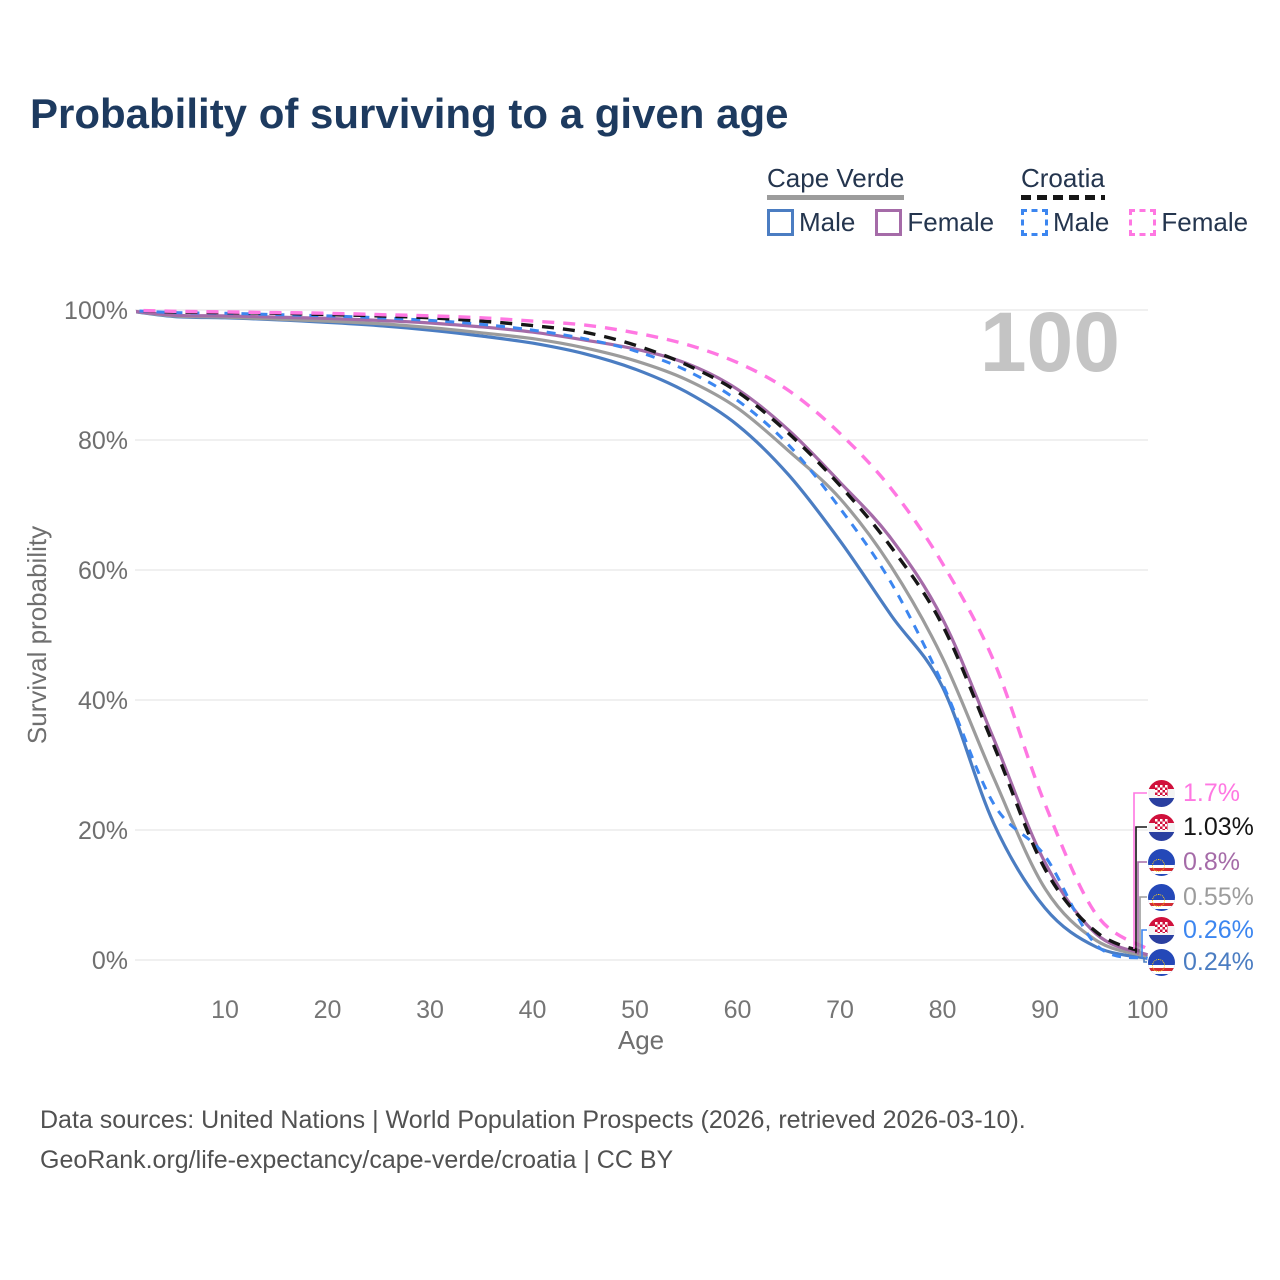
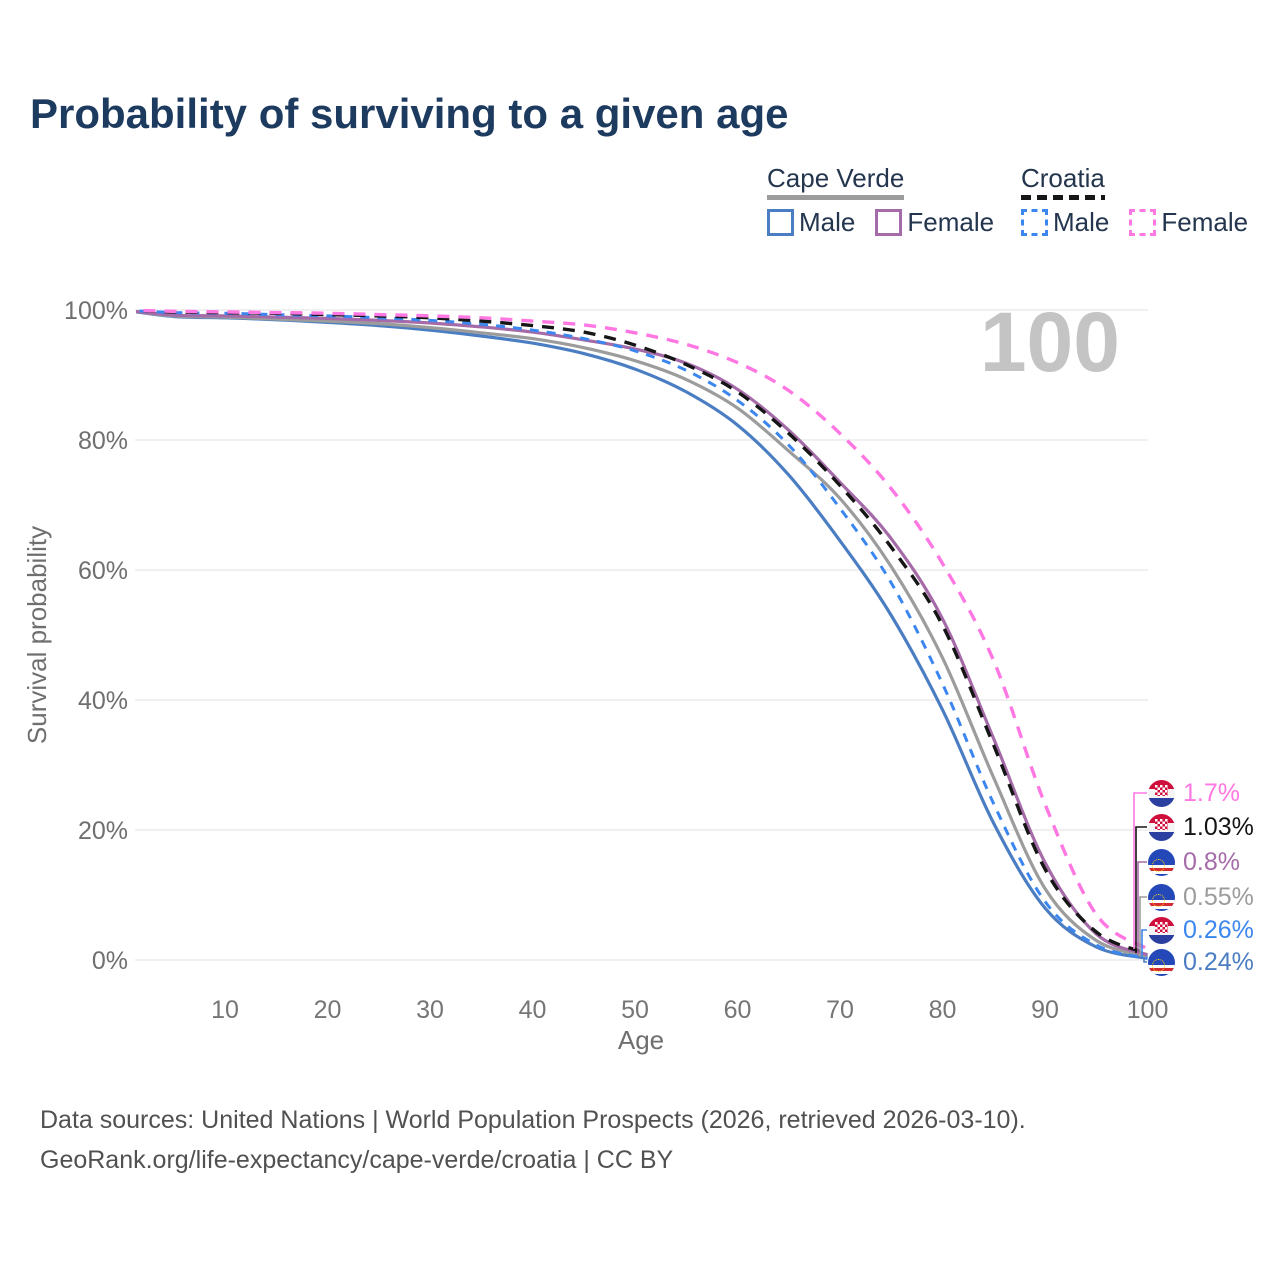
Cape Verde Male/80: 42% -> 38%
Croatia Male/90: 16% -> 9%
